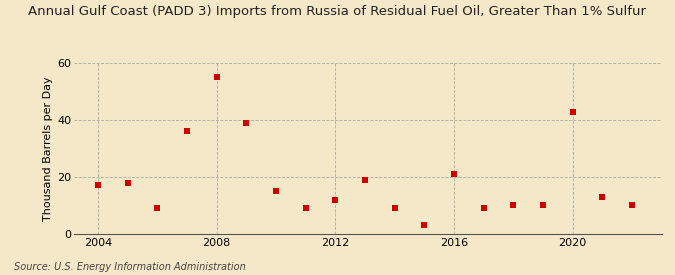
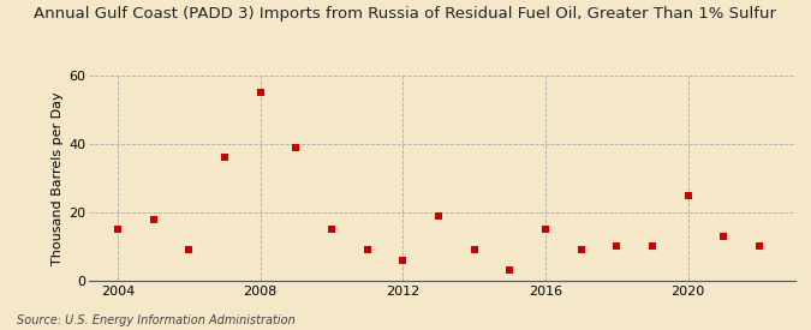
2004: 17 -> 15
2012: 12 -> 6
2016: 21 -> 15
2020: 43 -> 25
